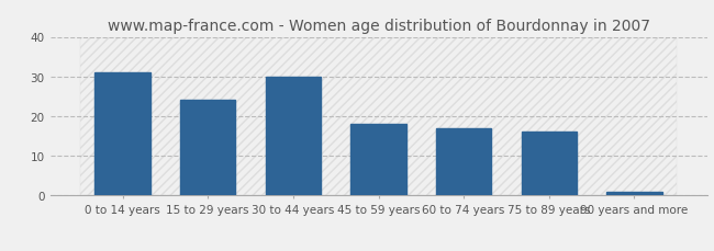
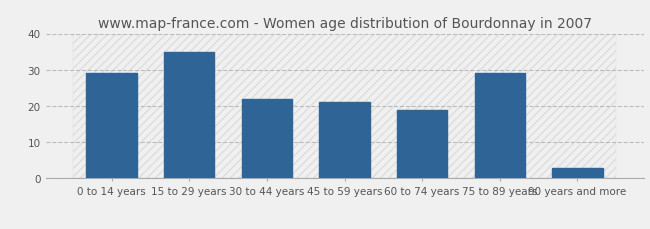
0 to 14 years: 31 -> 29
15 to 29 years: 24 -> 35
30 to 44 years: 30 -> 22
45 to 59 years: 18 -> 21
60 to 74 years: 17 -> 19
75 to 89 years: 16 -> 29
90 years and more: 1 -> 3
